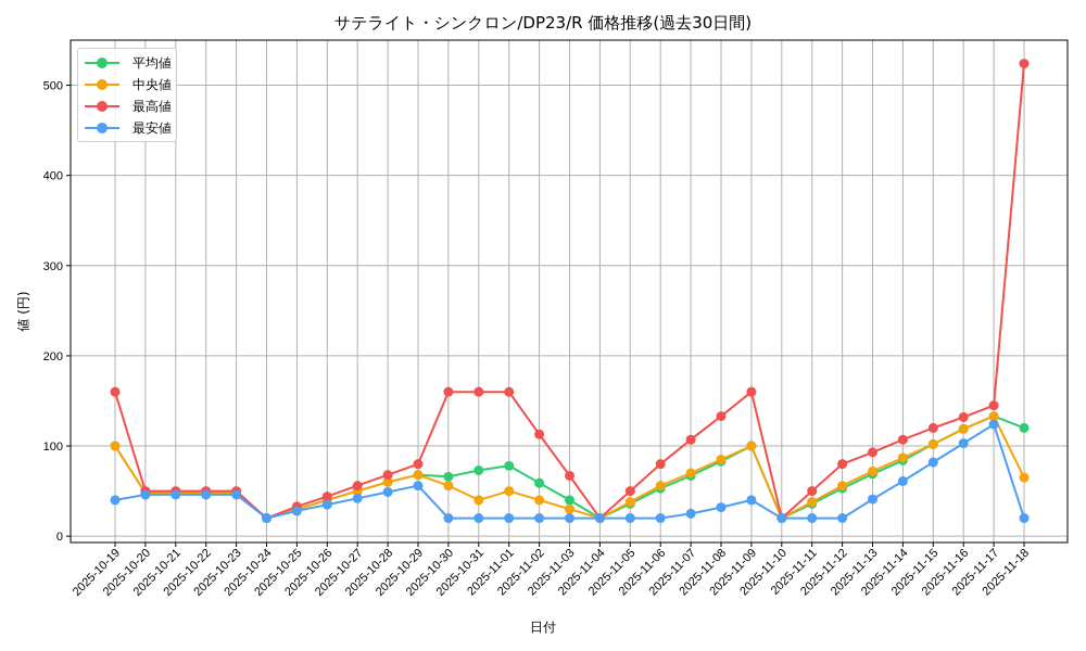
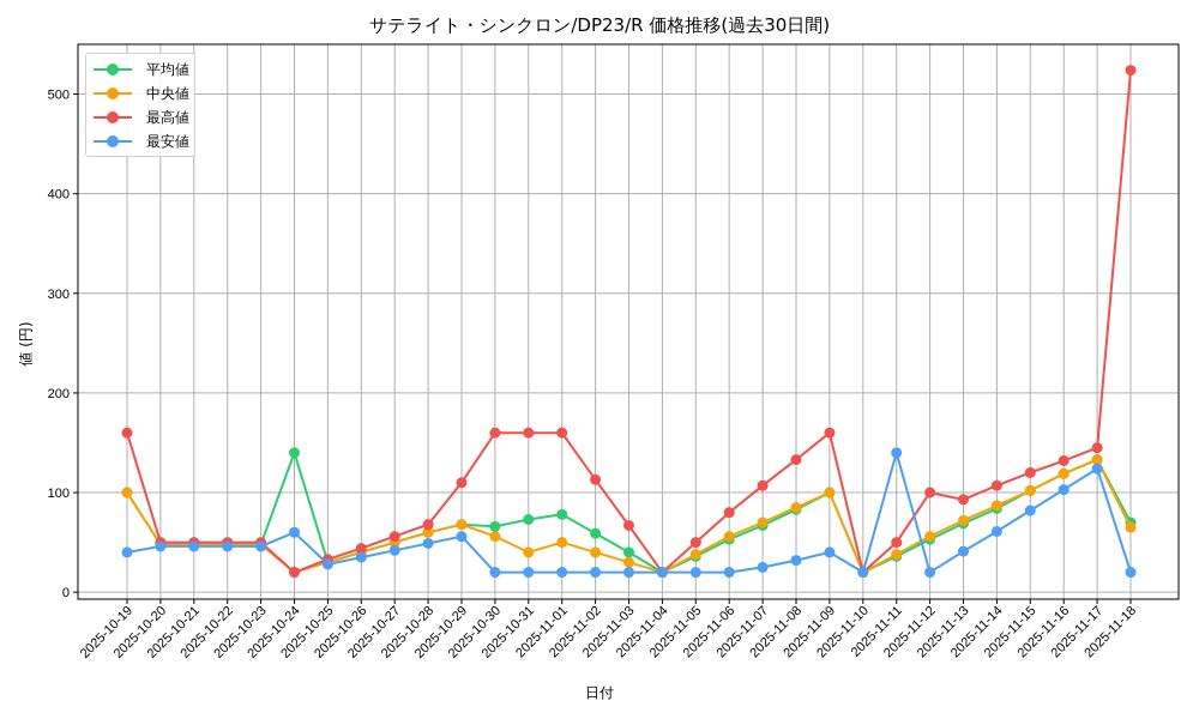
平均値/2025-10-24: 20 -> 140
最安値/2025-10-24: 20 -> 60
最高値/2025-10-29: 80 -> 110
最安値/2025-11-11: 20 -> 140
最高値/2025-11-12: 80 -> 100
平均値/2025-11-18: 120 -> 70
